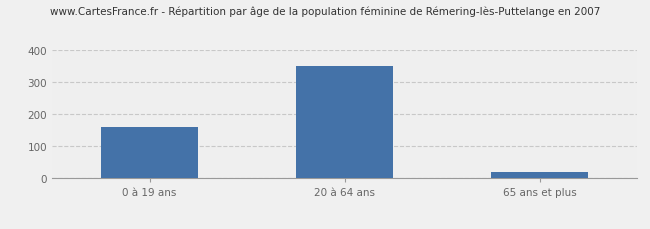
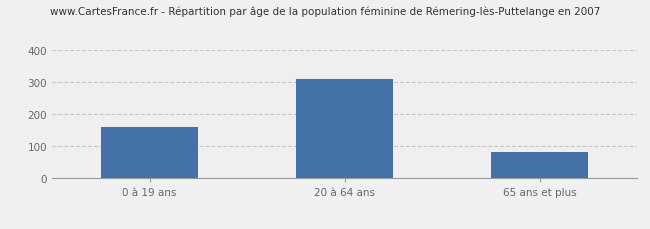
20 à 64 ans: 350 -> 308
65 ans et plus: 20 -> 82
